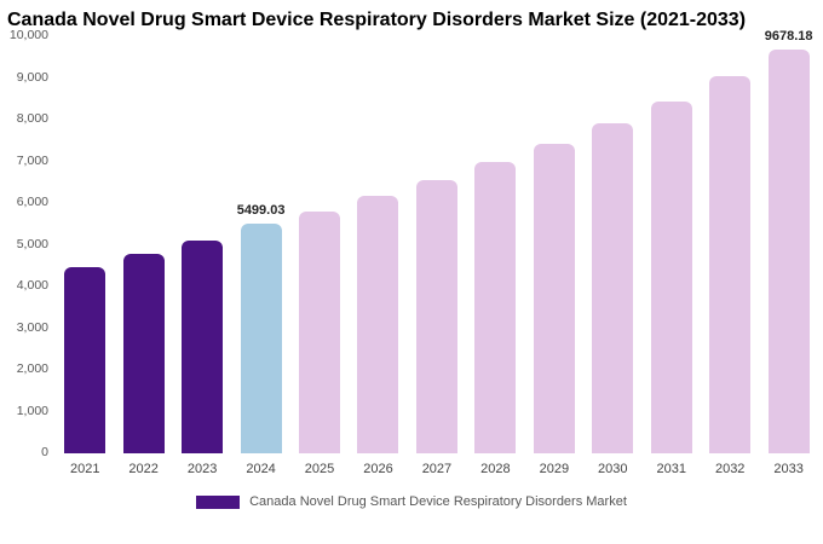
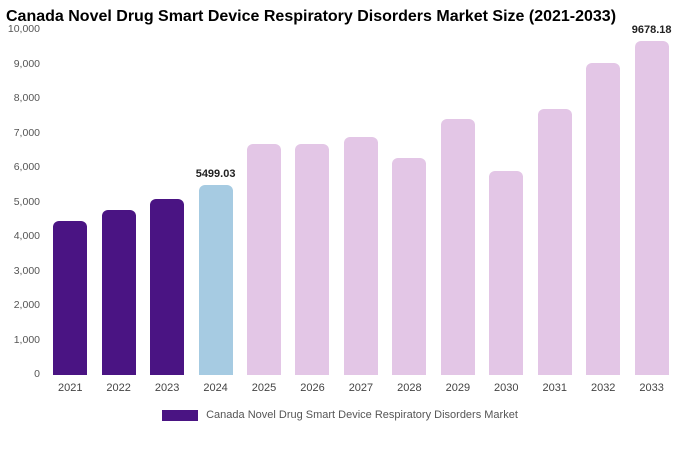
2025: 5800 -> 6700
2026: 6200 -> 6700
2027: 6600 -> 6900
2028: 7000 -> 6300
2030: 7900 -> 5900
2031: 8400 -> 7700
